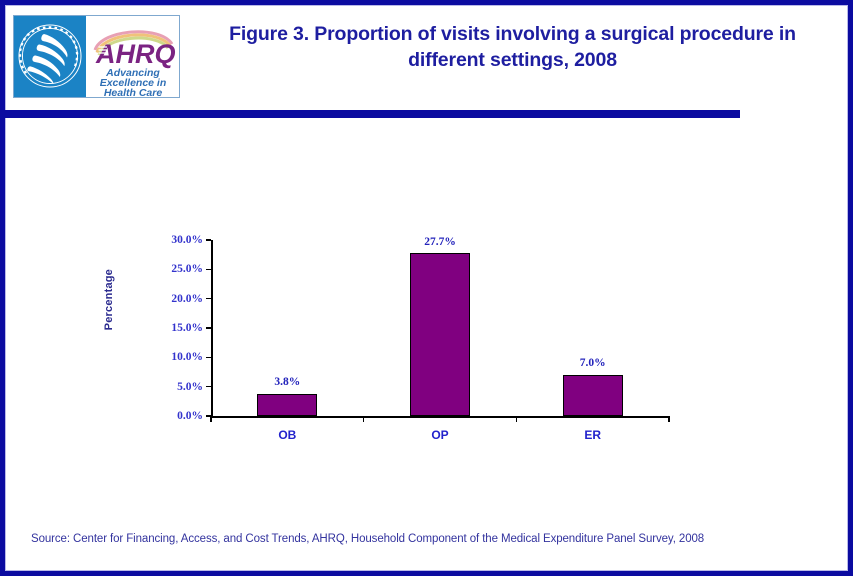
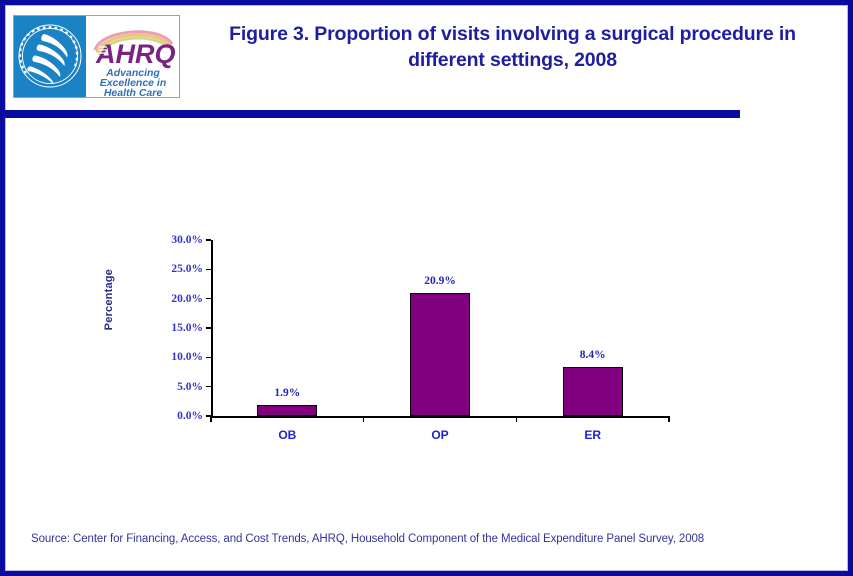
OB: 3.8% -> 1.9%
OP: 27.7% -> 20.9%
ER: 7.0% -> 8.4%
